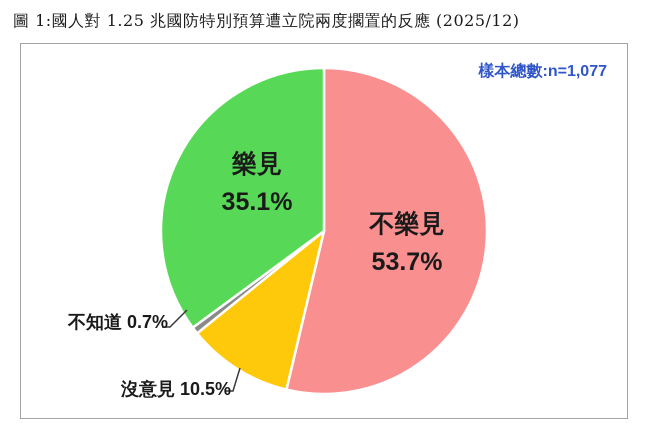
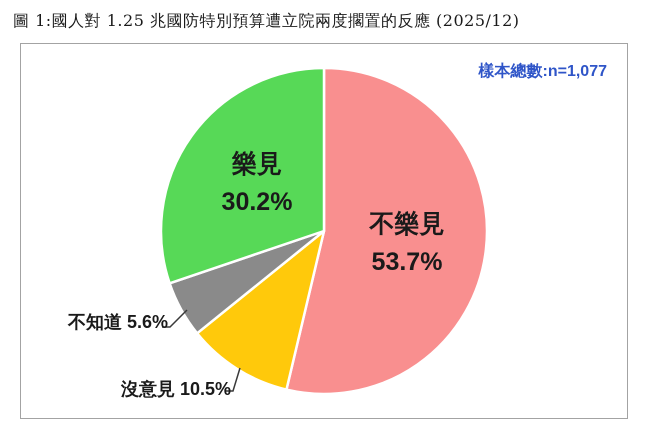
不知道: 0.7% -> 5.6%
樂見: 35.1% -> 30.2%
